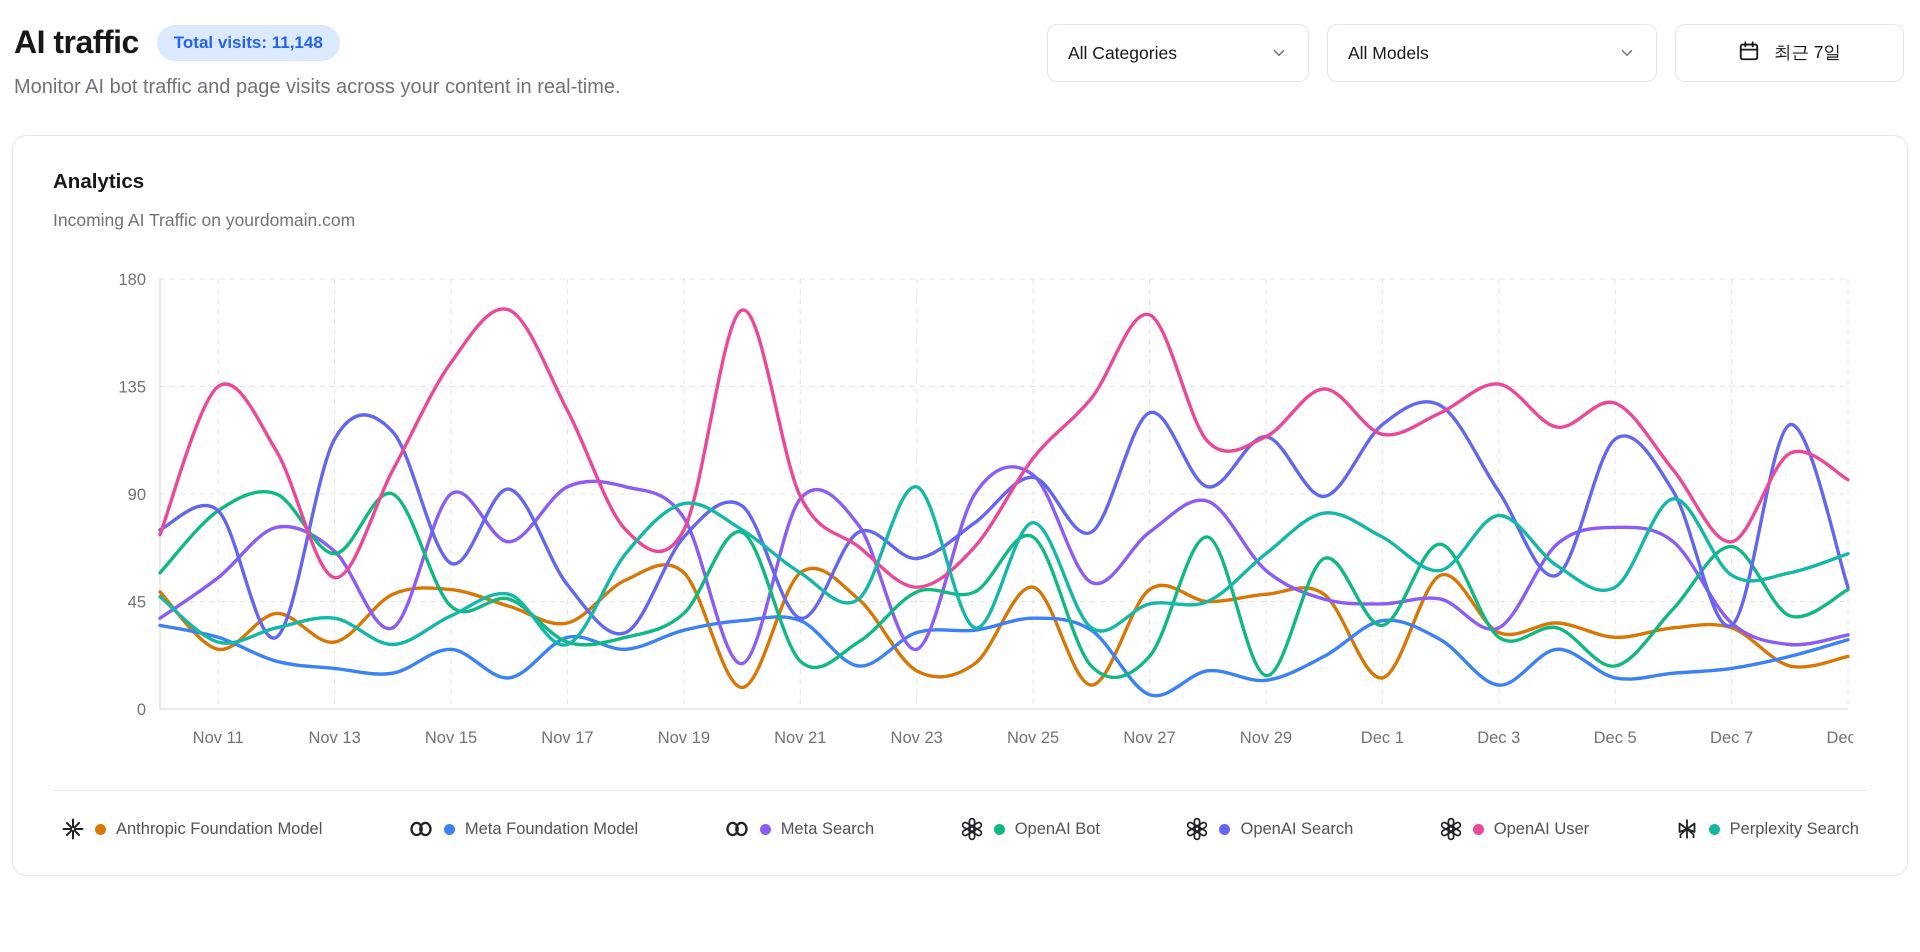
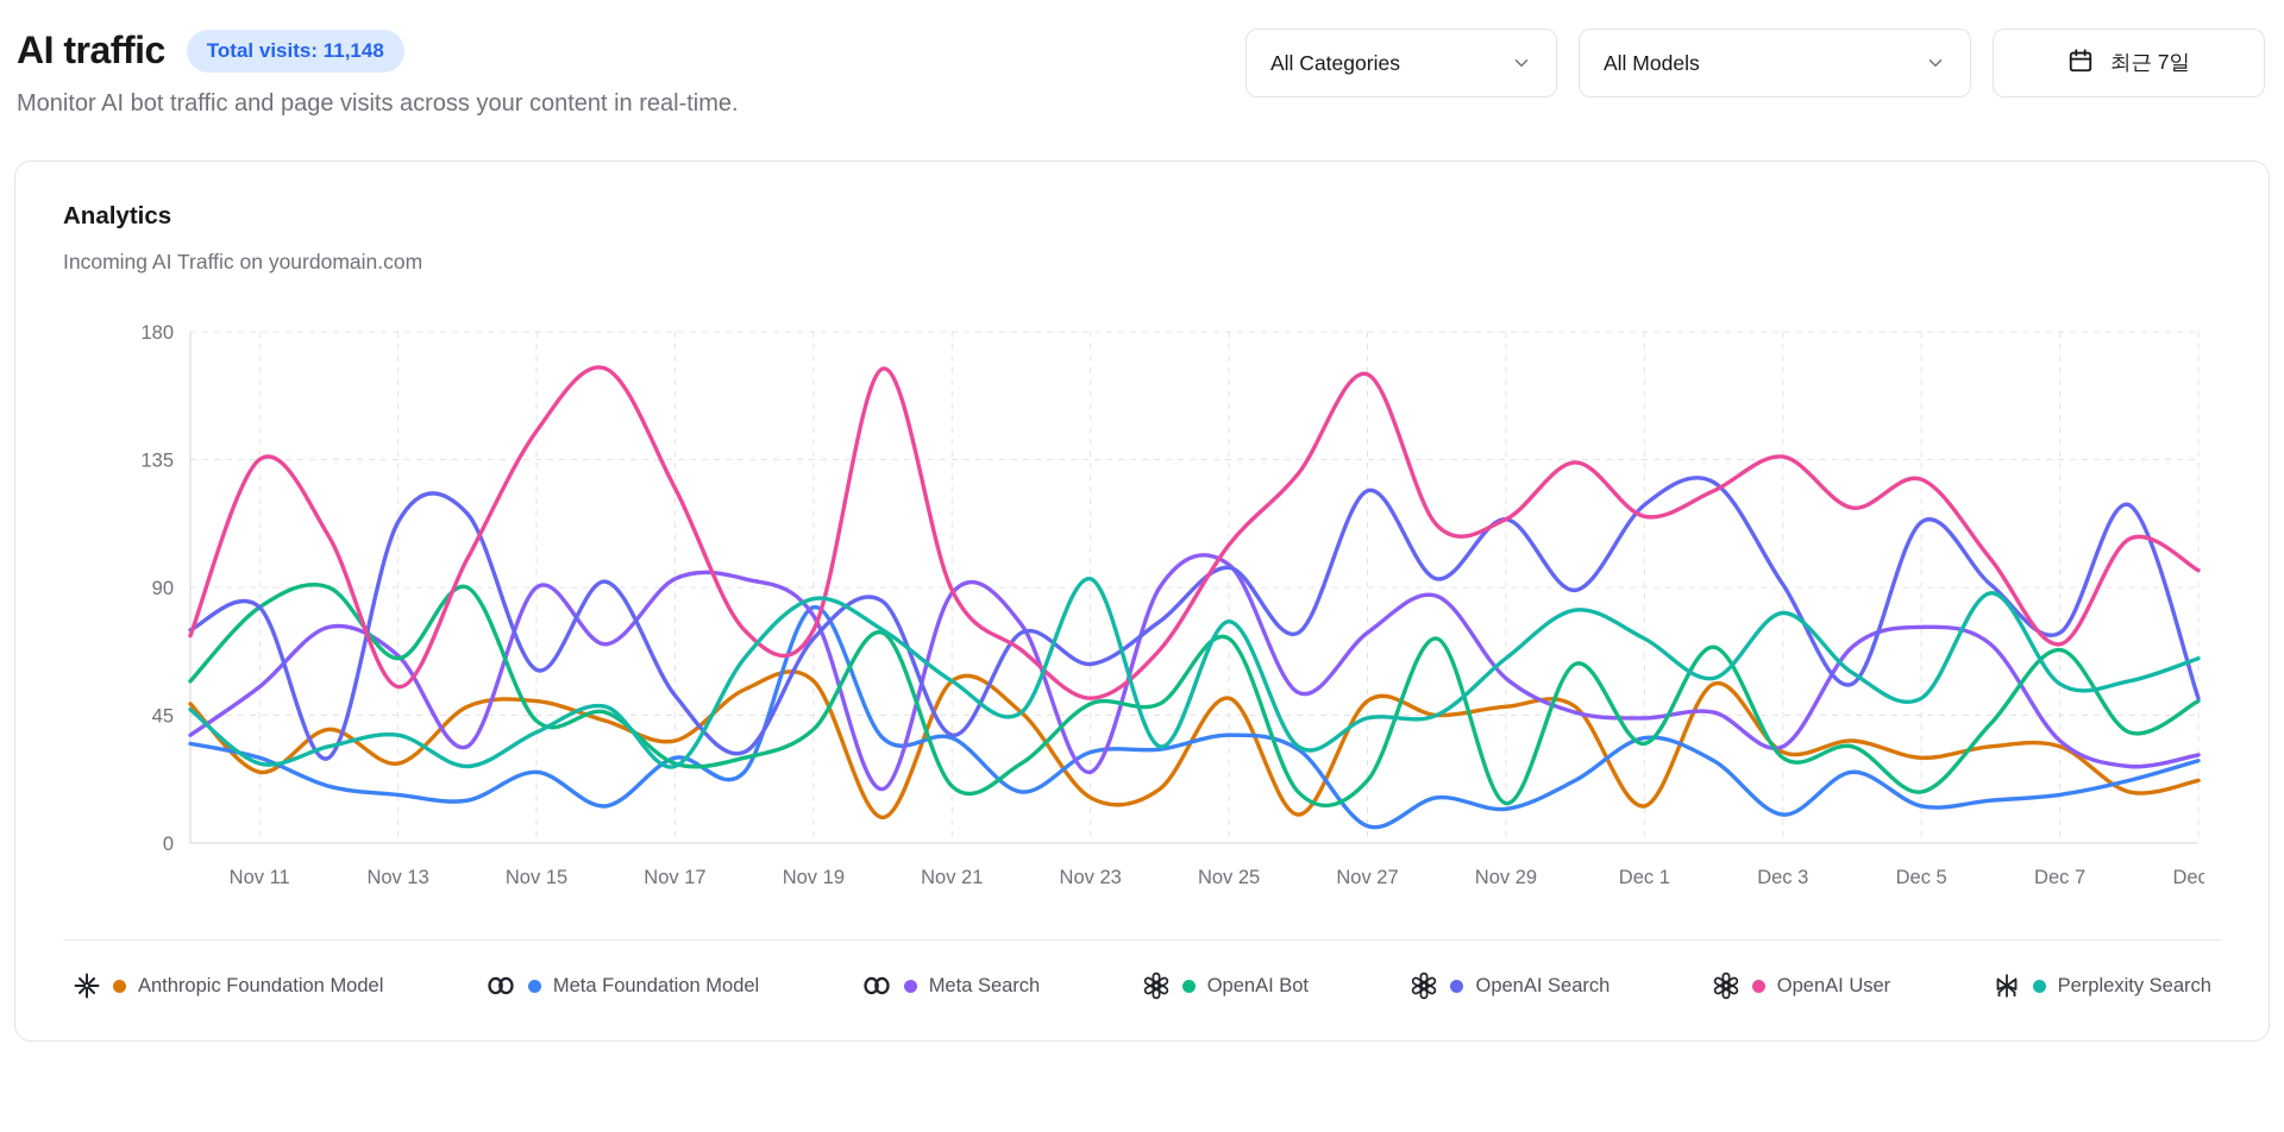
Meta Foundation Model/Nov 19: 33 -> 83
OpenAI Search/Dec 7: 35 -> 74
